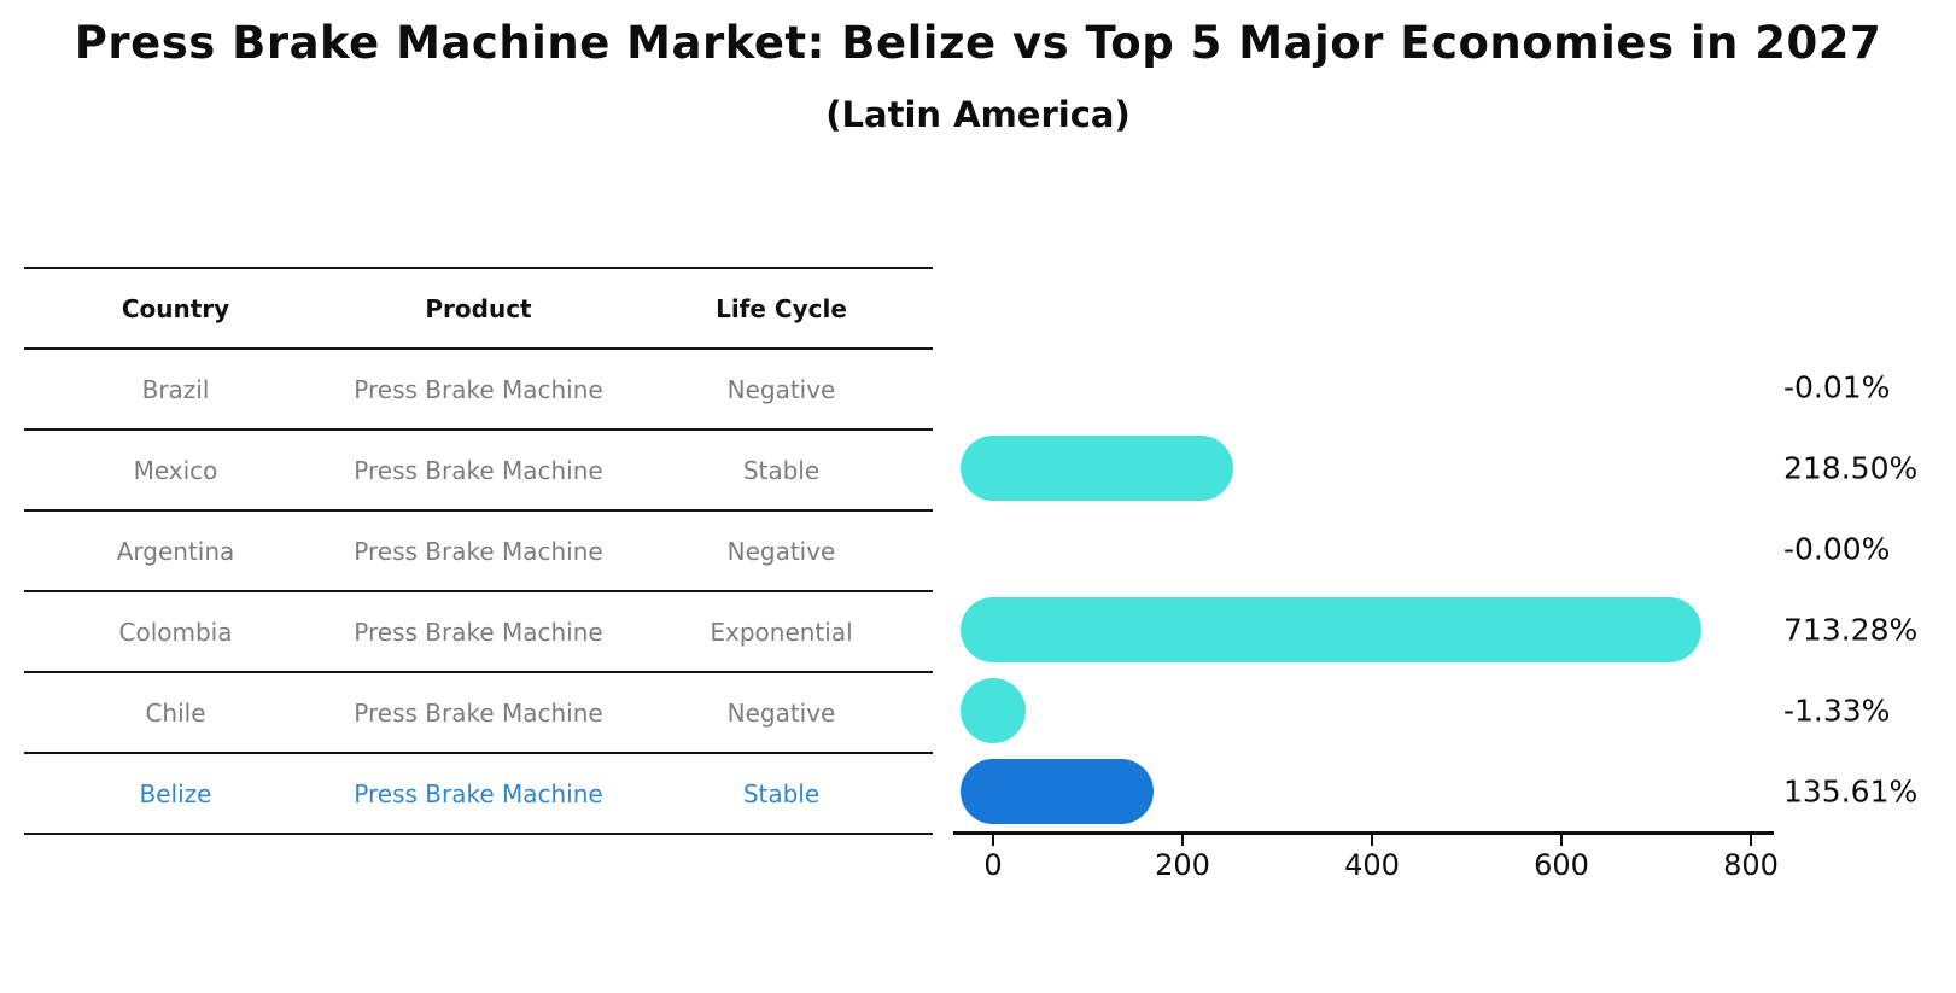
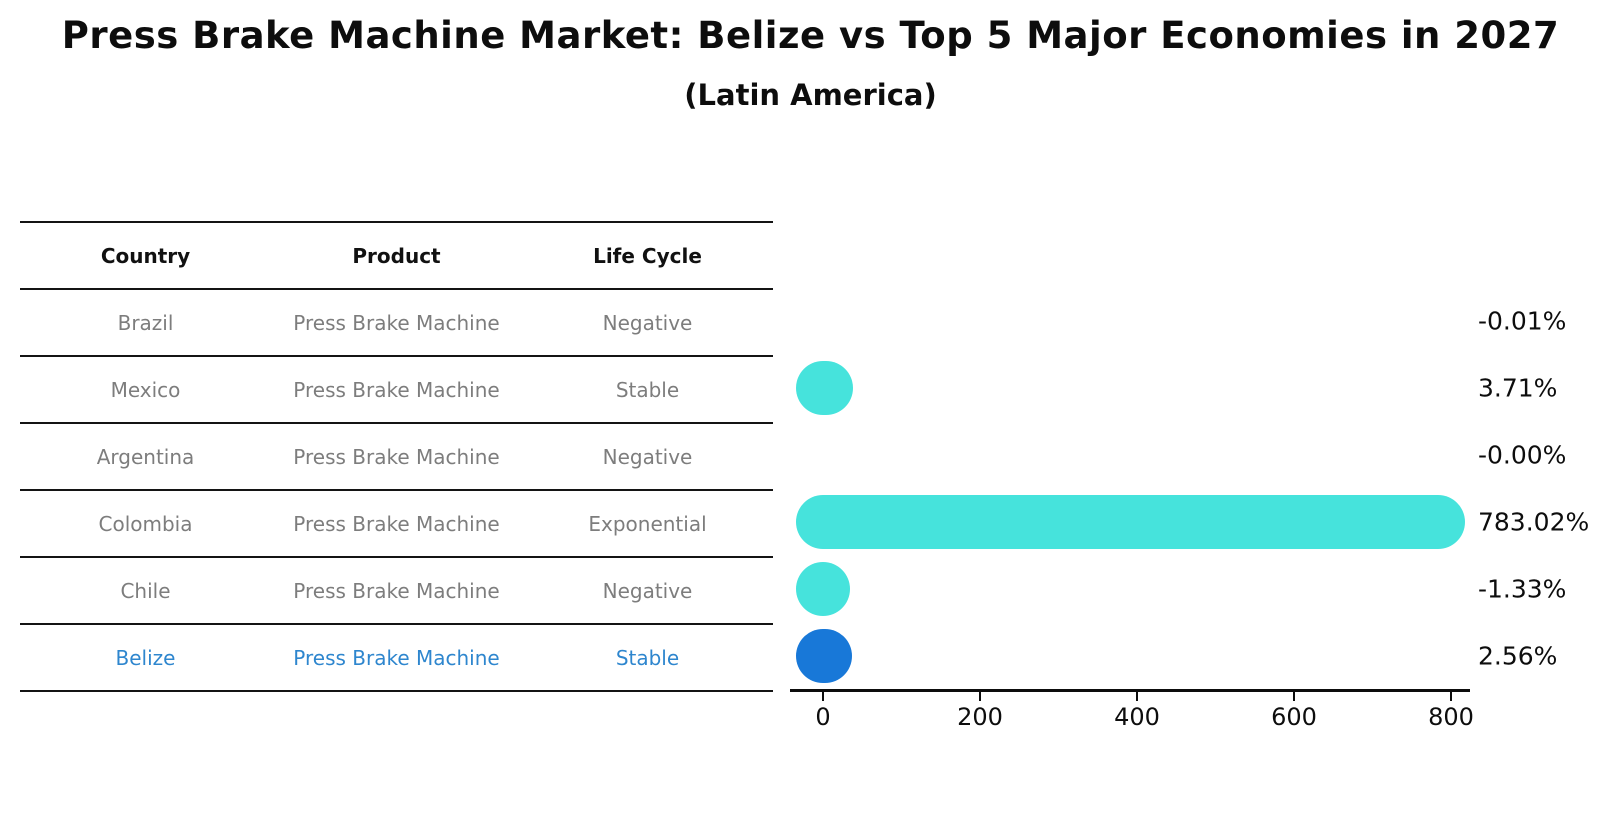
Mexico: 218.50% -> 3.71%
Colombia: 713.28% -> 783.02%
Belize: 135.61% -> 2.56%
